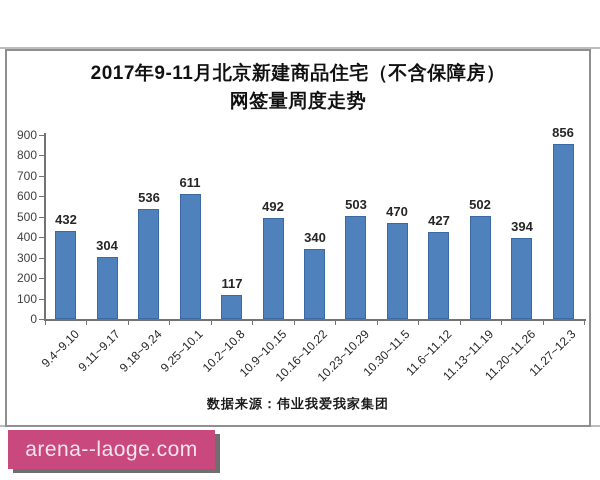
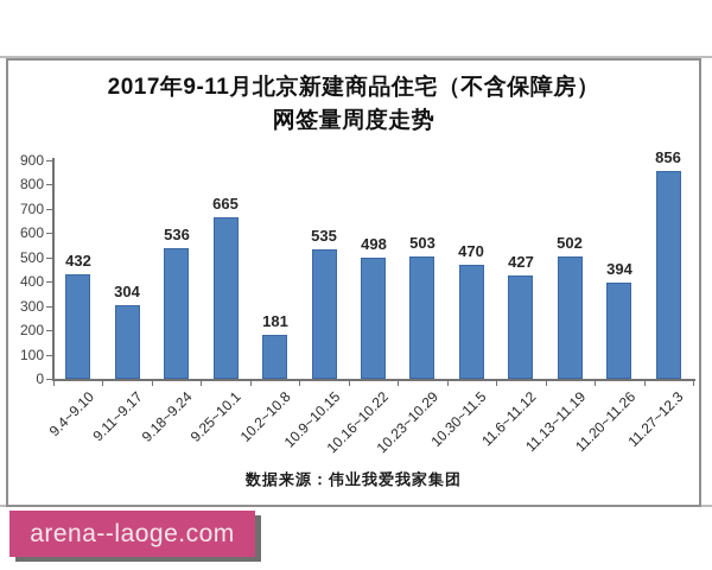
9.25~10.1: 611 -> 665
10.2~10.8: 117 -> 181
10.9~10.15: 492 -> 535
10.16~10.22: 340 -> 498
